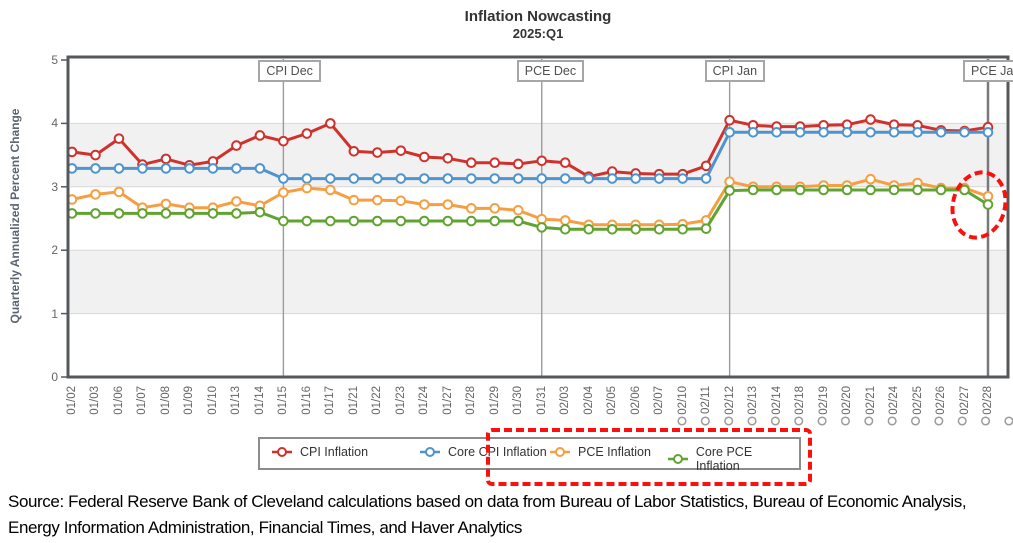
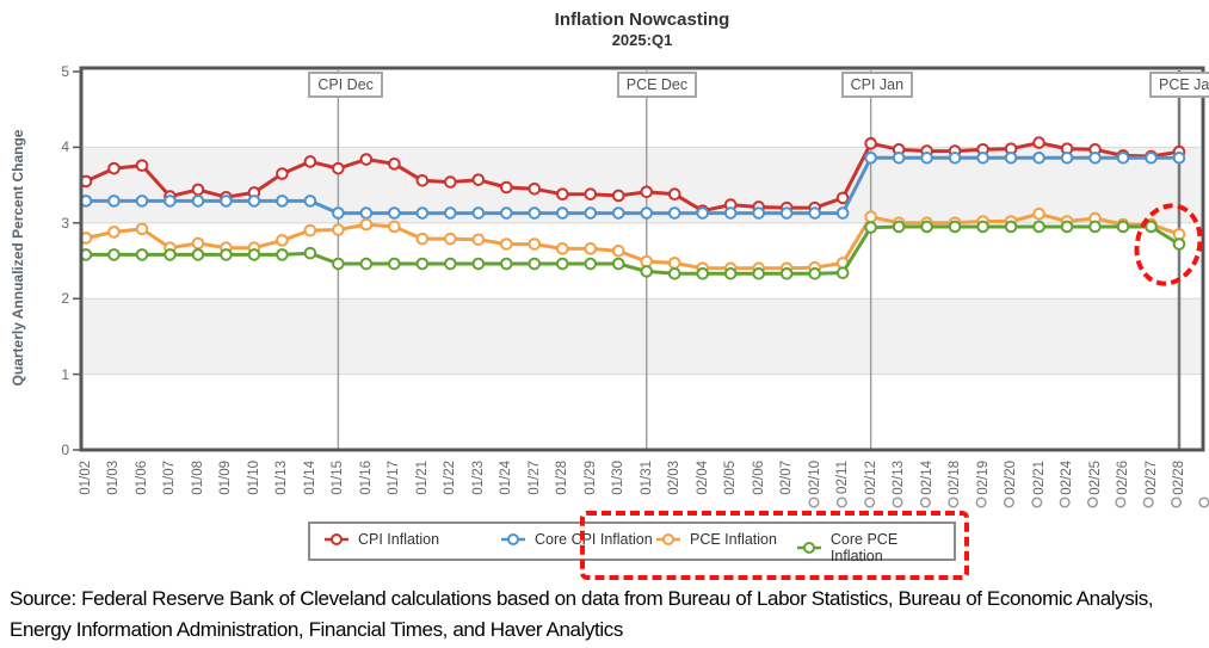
CPI Inflation/01/03: 3.5 -> 3.7
PCE Inflation/01/14: 2.7 -> 2.9
CPI Inflation/01/17: 4.0 -> 3.8
